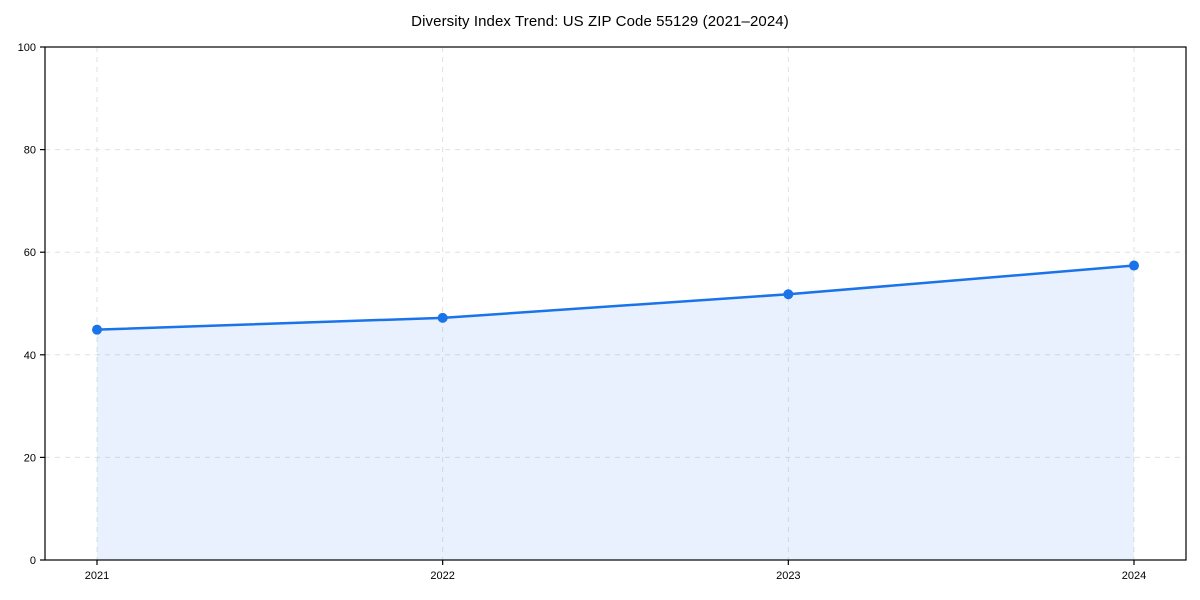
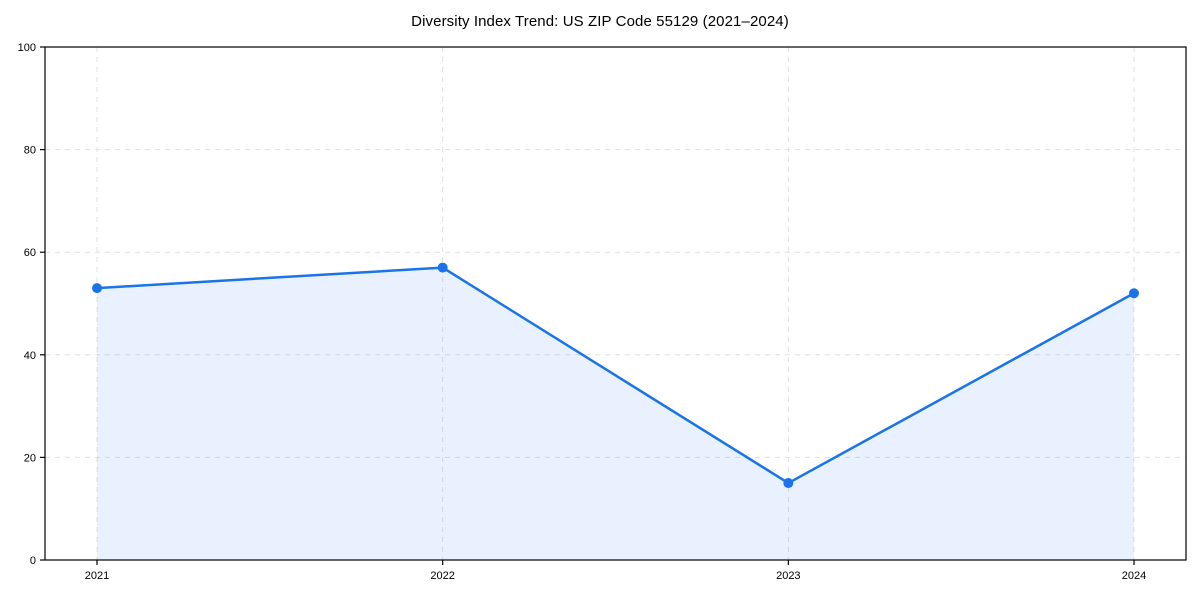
2021: 45 -> 53
2022: 47 -> 57
2023: 52 -> 15
2024: 57 -> 52
